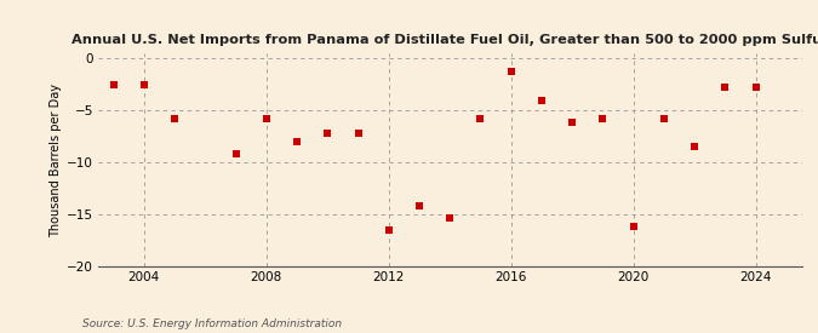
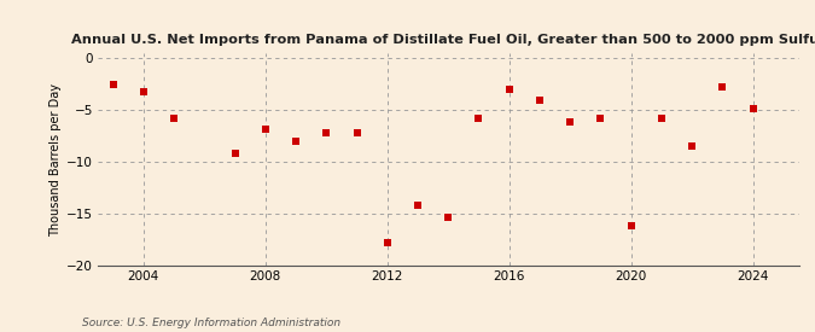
2004: -2.5 -> -3.2
2008: -5.8 -> -6.8
2012: -16.5 -> -17.8
2016: -1.2 -> -3.0
2024: -2.8 -> -4.8
